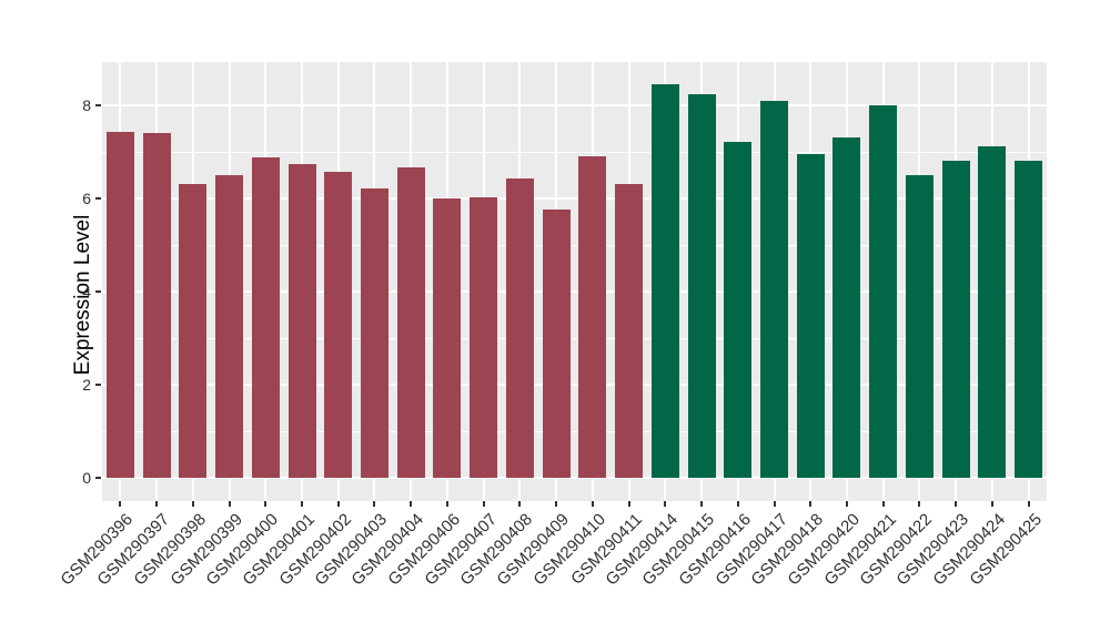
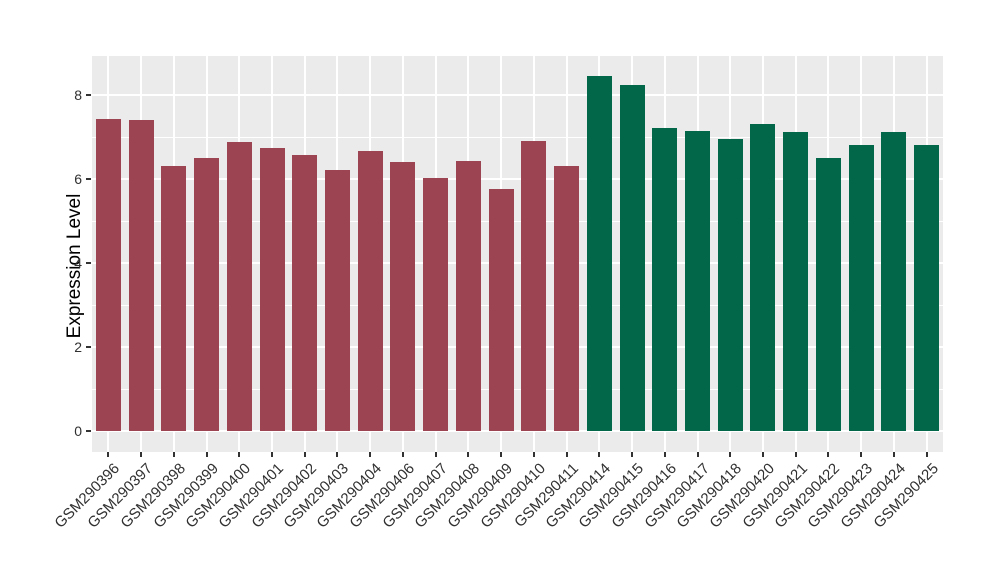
GSM290406: 6.0 -> 6.4
GSM290417: 8.1 -> 7.1
GSM290421: 8.0 -> 7.1
